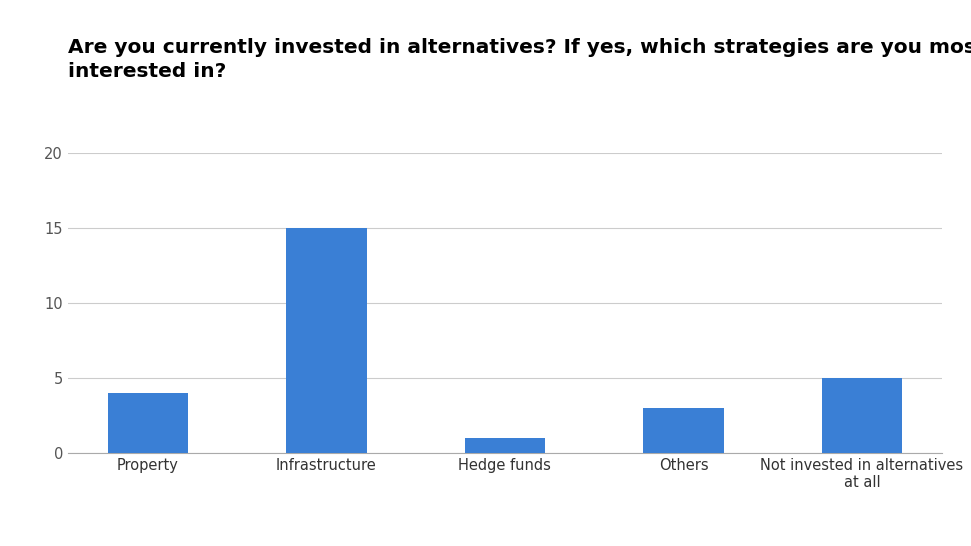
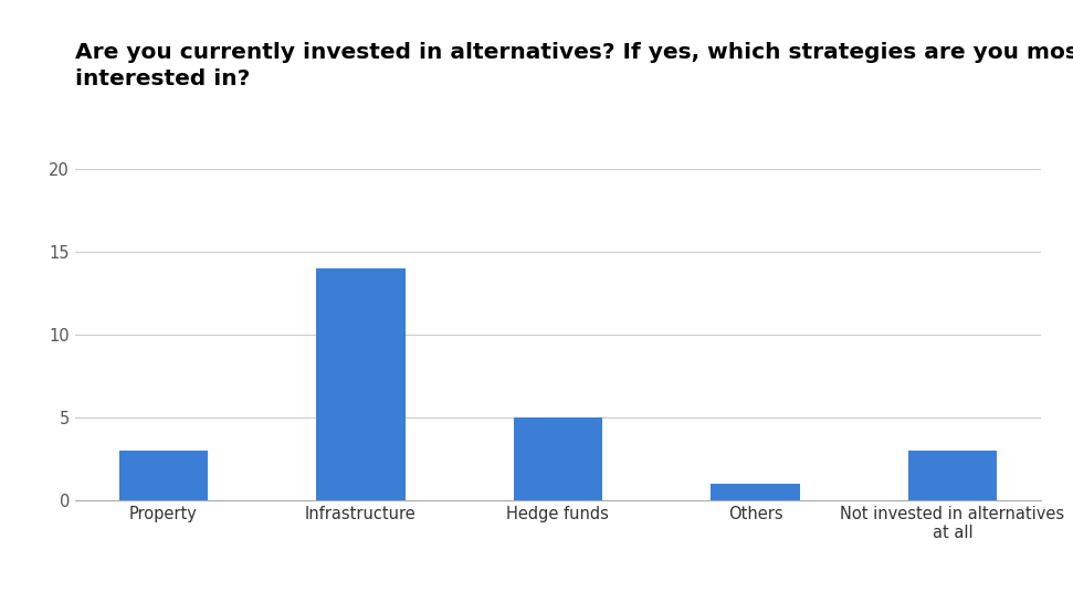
Property: 4 -> 3
Infrastructure: 15 -> 14
Hedge funds: 1 -> 5
Others: 3 -> 1
Not invested in alternatives at all: 5 -> 3
